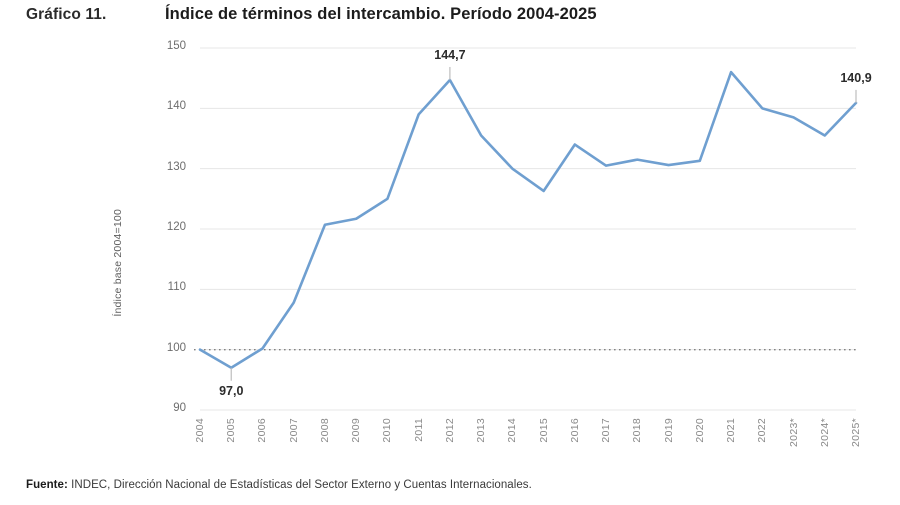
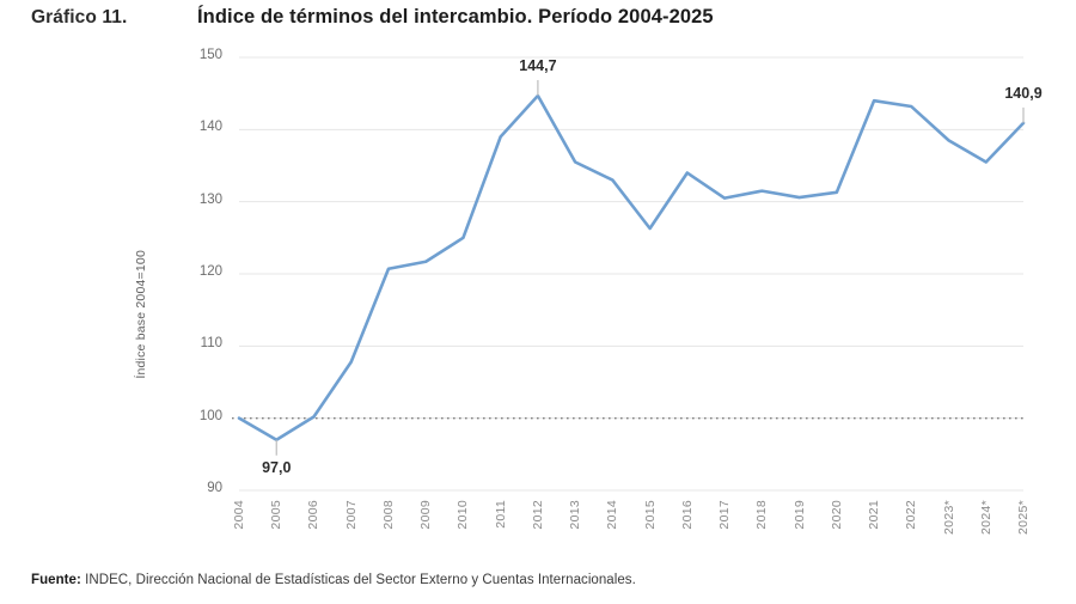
2014: 130 -> 133
2021: 146 -> 144
2022: 140 -> 143
